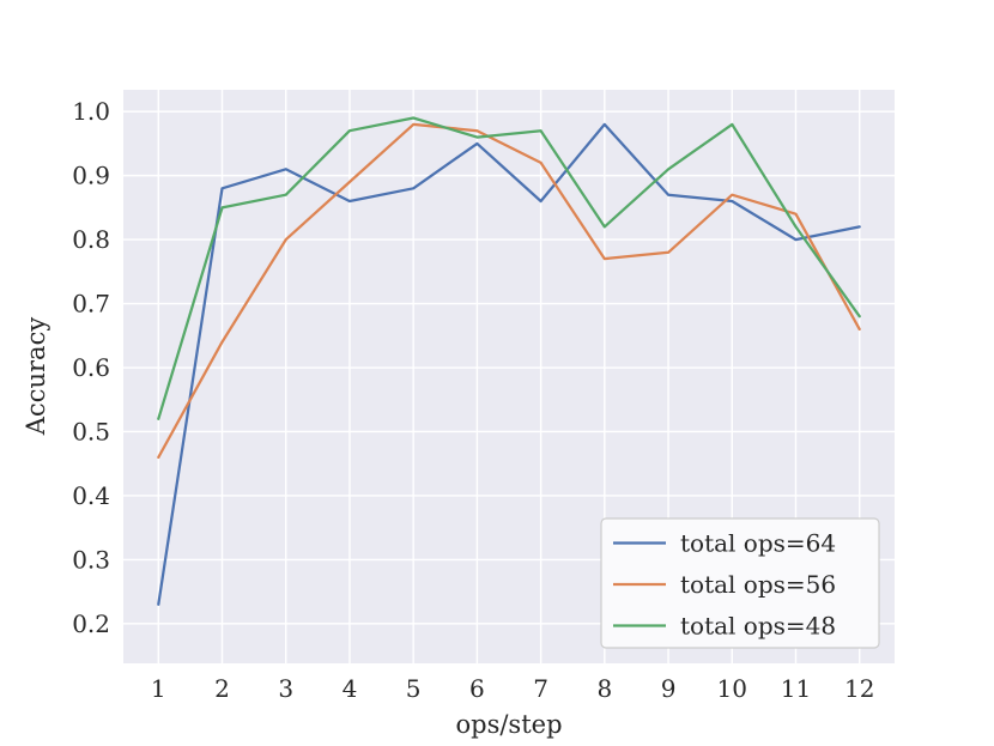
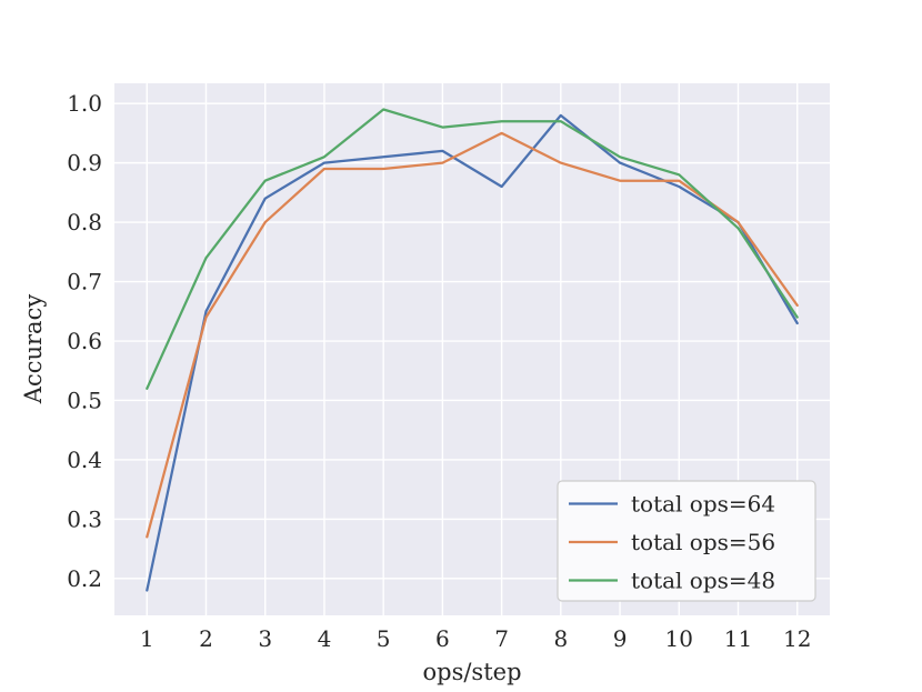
total ops=64/1: 0.23 -> 0.18
total ops=56/1: 0.46 -> 0.27
total ops=64/2: 0.88 -> 0.65
total ops=48/2: 0.85 -> 0.74
total ops=64/3: 0.91 -> 0.84
total ops=64/4: 0.86 -> 0.90
total ops=48/4: 0.97 -> 0.91
total ops=64/5: 0.88 -> 0.91
total ops=56/5: 0.98 -> 0.89
total ops=64/6: 0.95 -> 0.92
total ops=56/6: 0.97 -> 0.90
total ops=56/7: 0.92 -> 0.95
total ops=56/8: 0.77 -> 0.90
total ops=48/8: 0.82 -> 0.97
total ops=64/9: 0.87 -> 0.90
total ops=56/9: 0.78 -> 0.87
total ops=48/10: 0.98 -> 0.88
total ops=56/11: 0.84 -> 0.80
total ops=48/11: 0.82 -> 0.79
total ops=64/12: 0.82 -> 0.63
total ops=48/12: 0.68 -> 0.64
